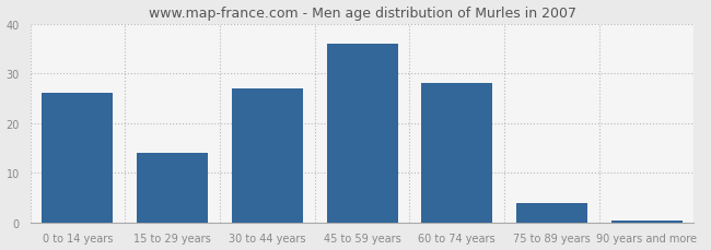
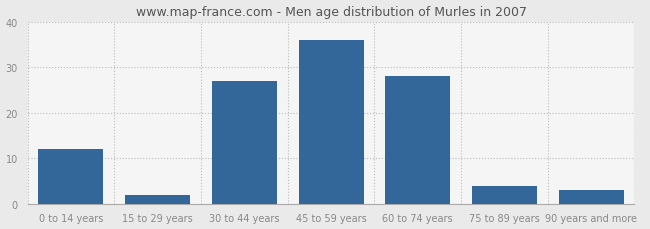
0 to 14 years: 26.0 -> 12.0
15 to 29 years: 14.0 -> 2.0
90 years and more: 0.4 -> 3.0
